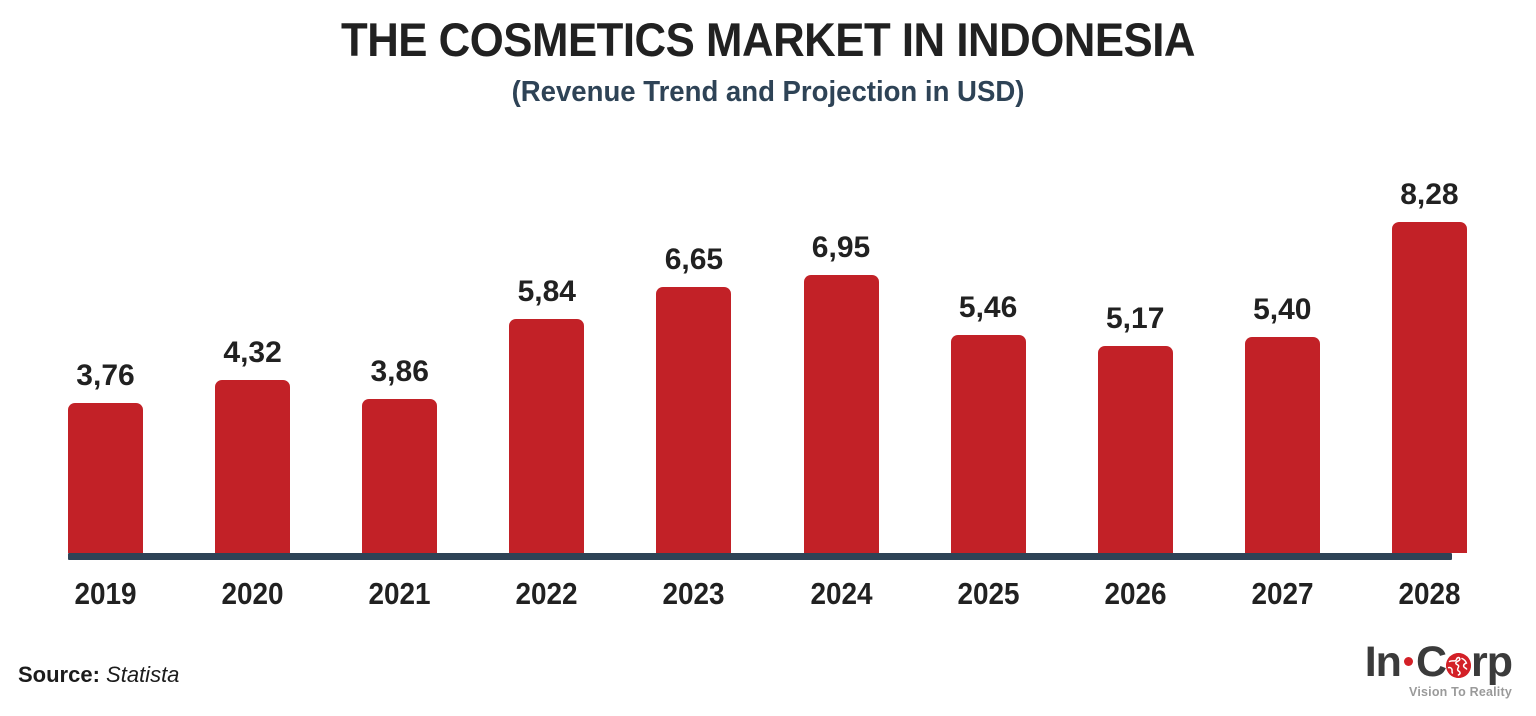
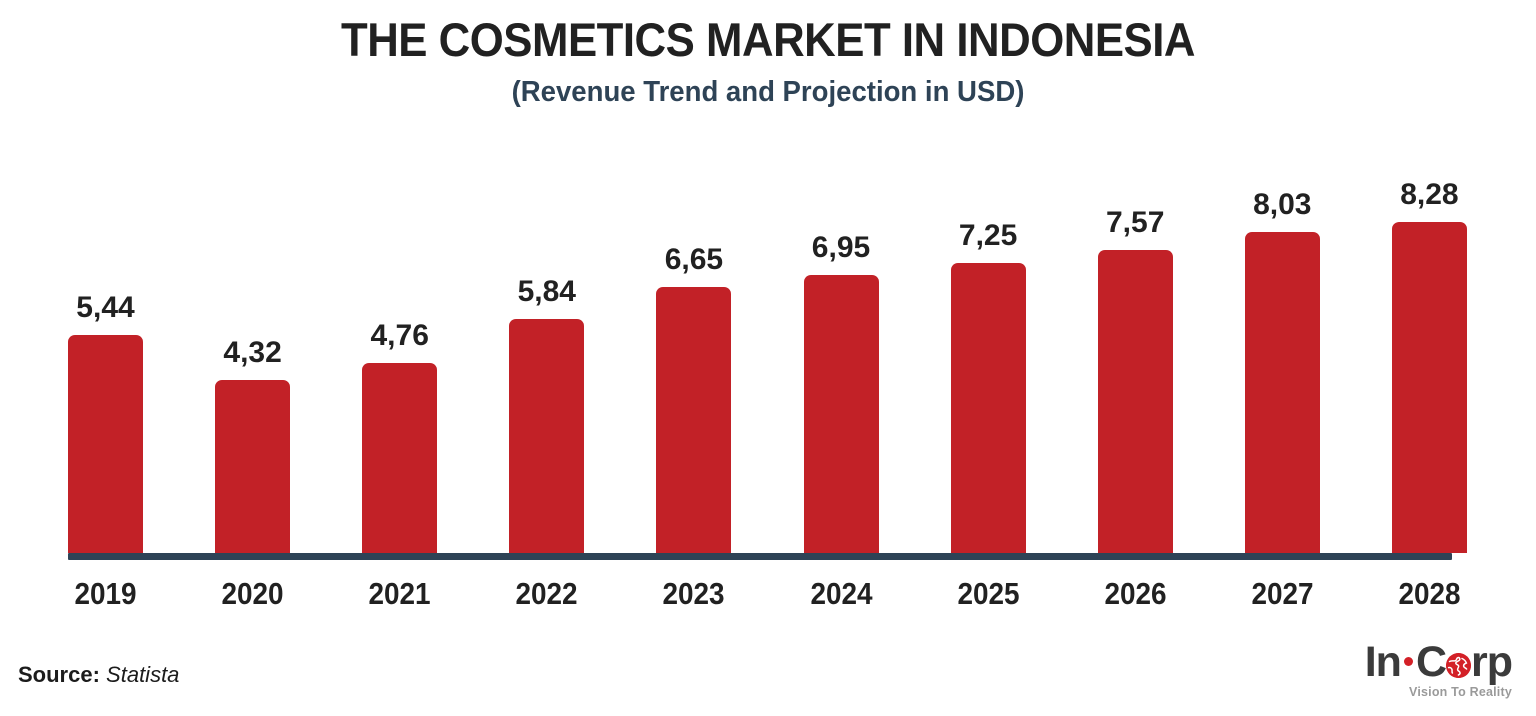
2019: 3,76 -> 5,44
2021: 3,86 -> 4,76
2025: 5,46 -> 7,25
2026: 5,17 -> 7,57
2027: 5,40 -> 8,03
